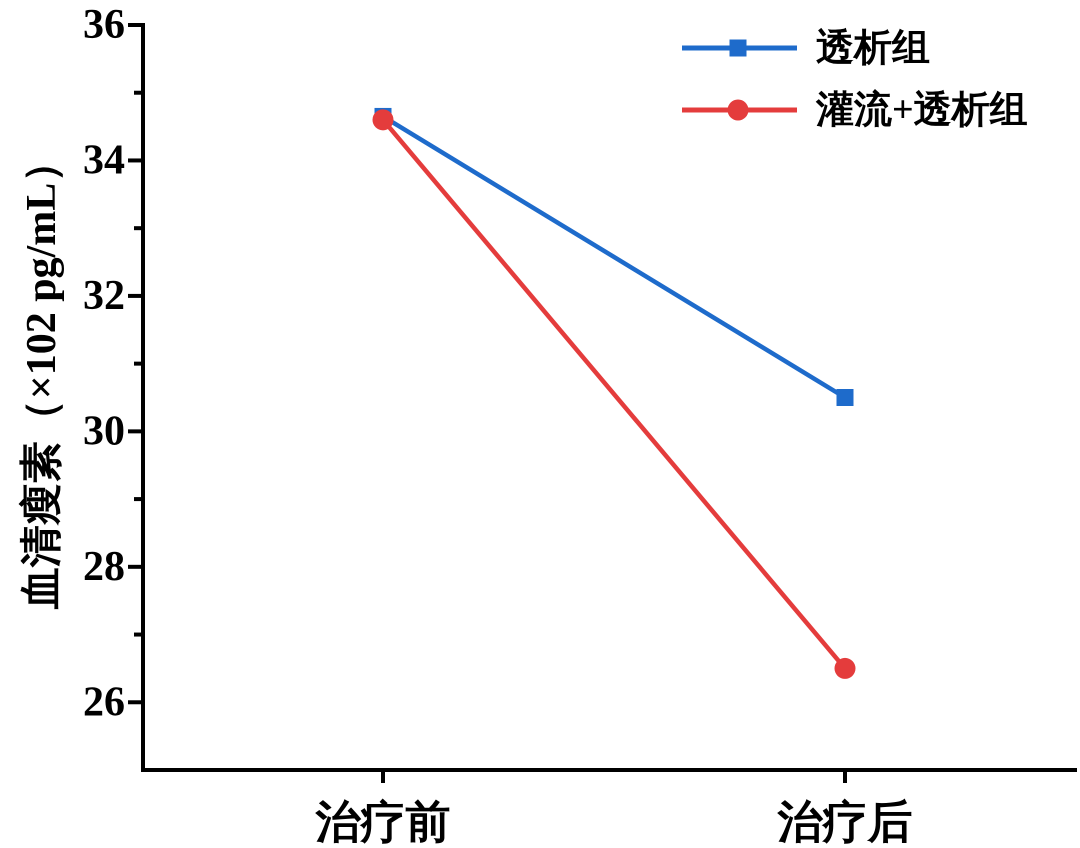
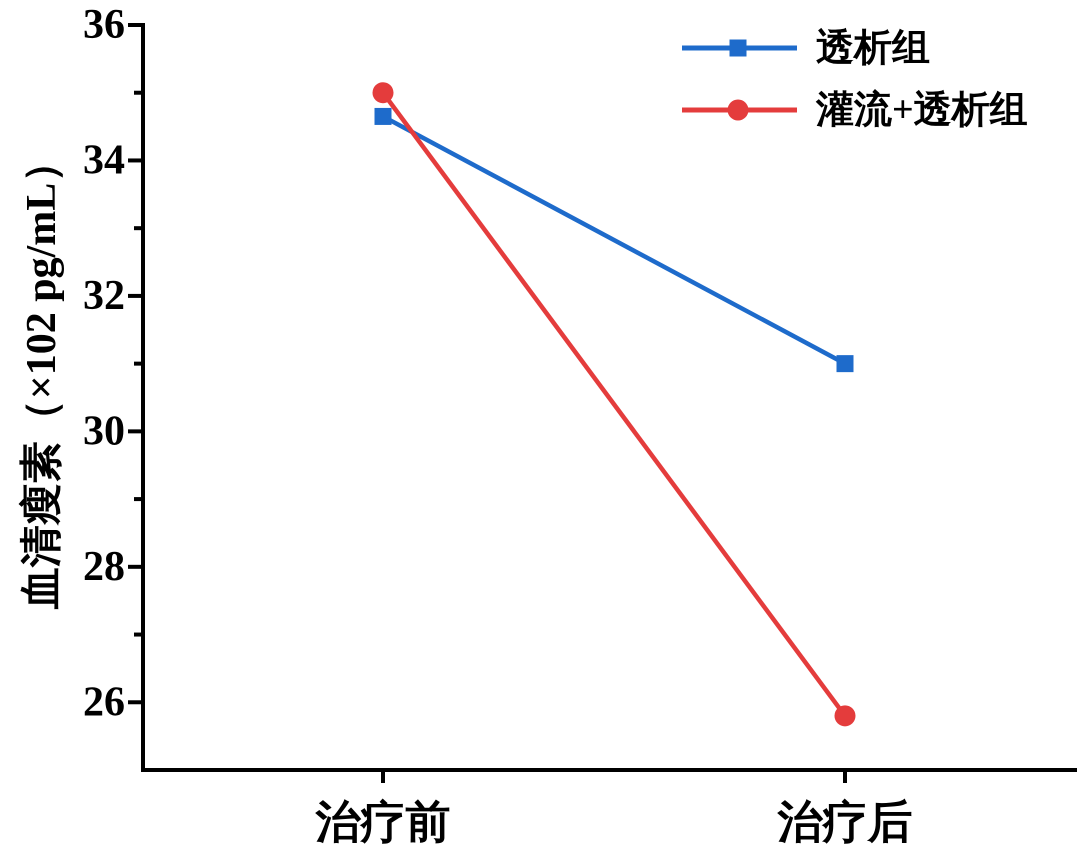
灌流+透析组/治疗前: 34.6 -> 35.0
透析组/治疗后: 30.5 -> 31.0
灌流+透析组/治疗后: 26.5 -> 25.8
